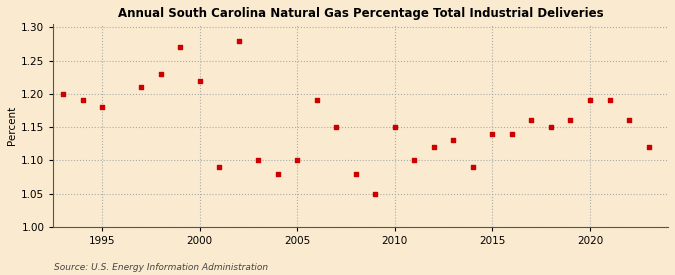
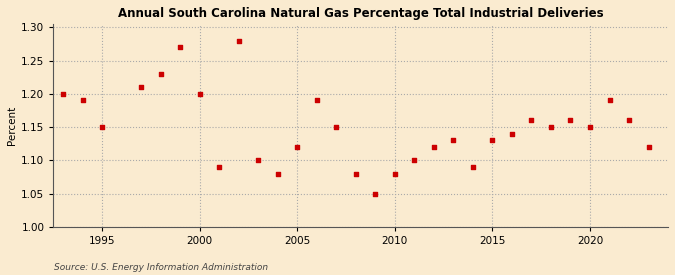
1995: 1.18 -> 1.15
2000: 1.22 -> 1.20
2005: 1.10 -> 1.12
2010: 1.15 -> 1.08
2015: 1.14 -> 1.13
2020: 1.19 -> 1.15
